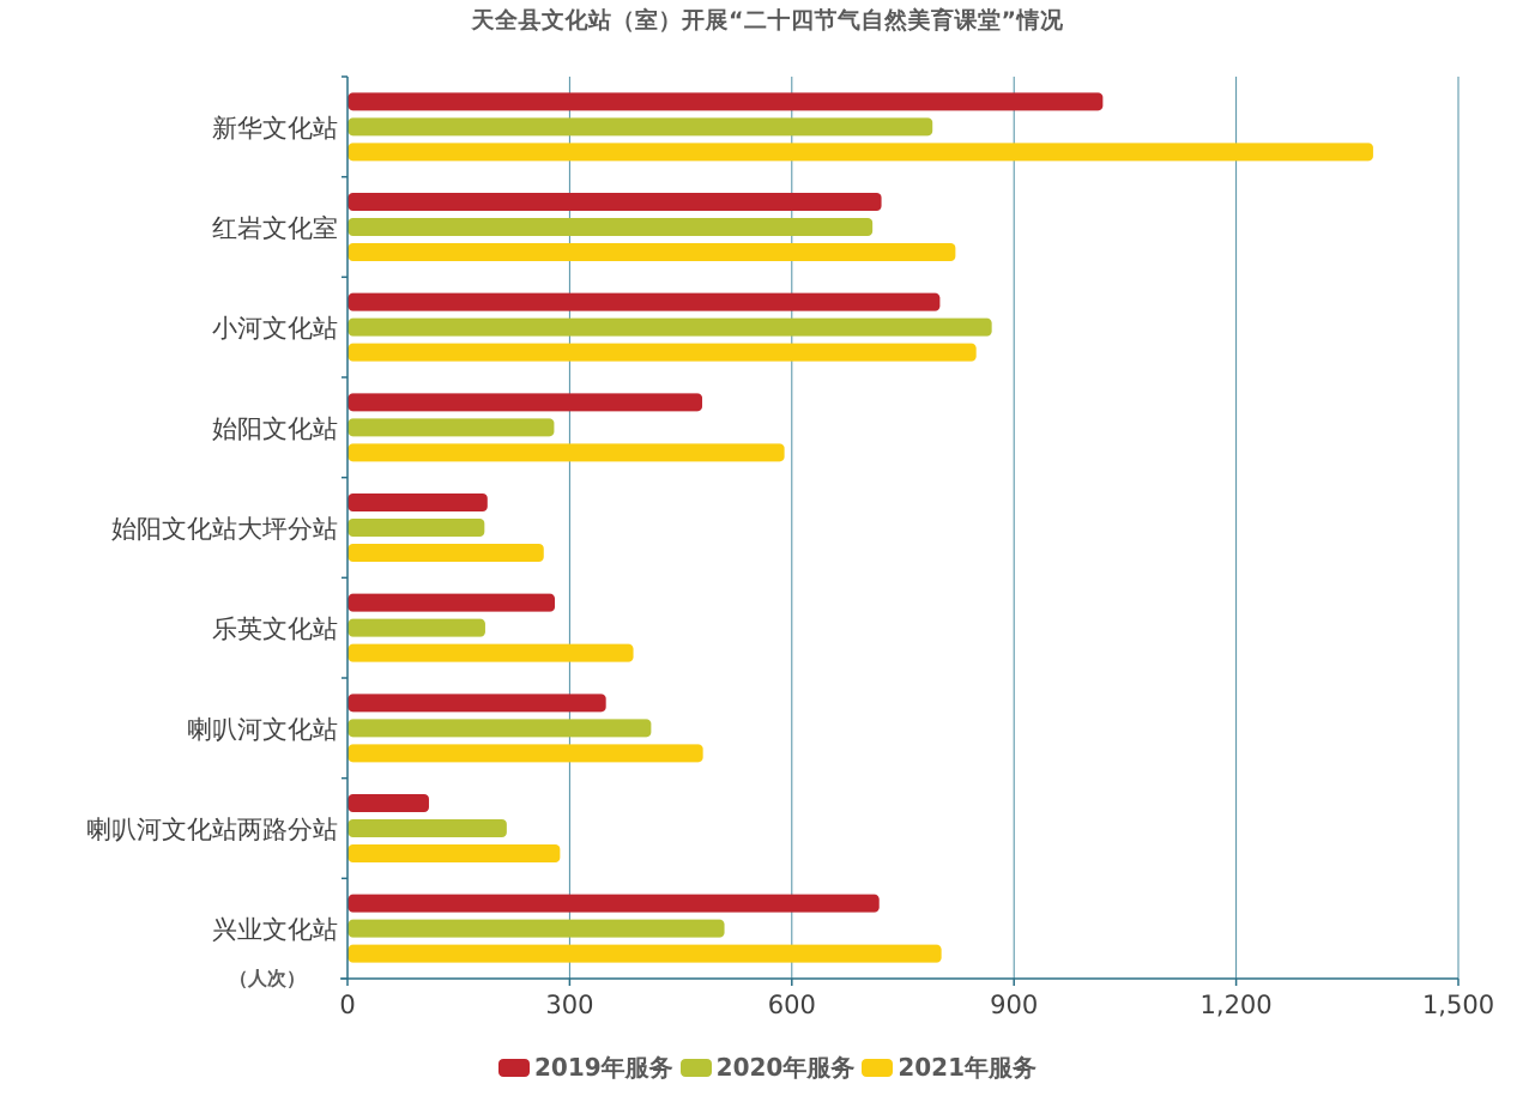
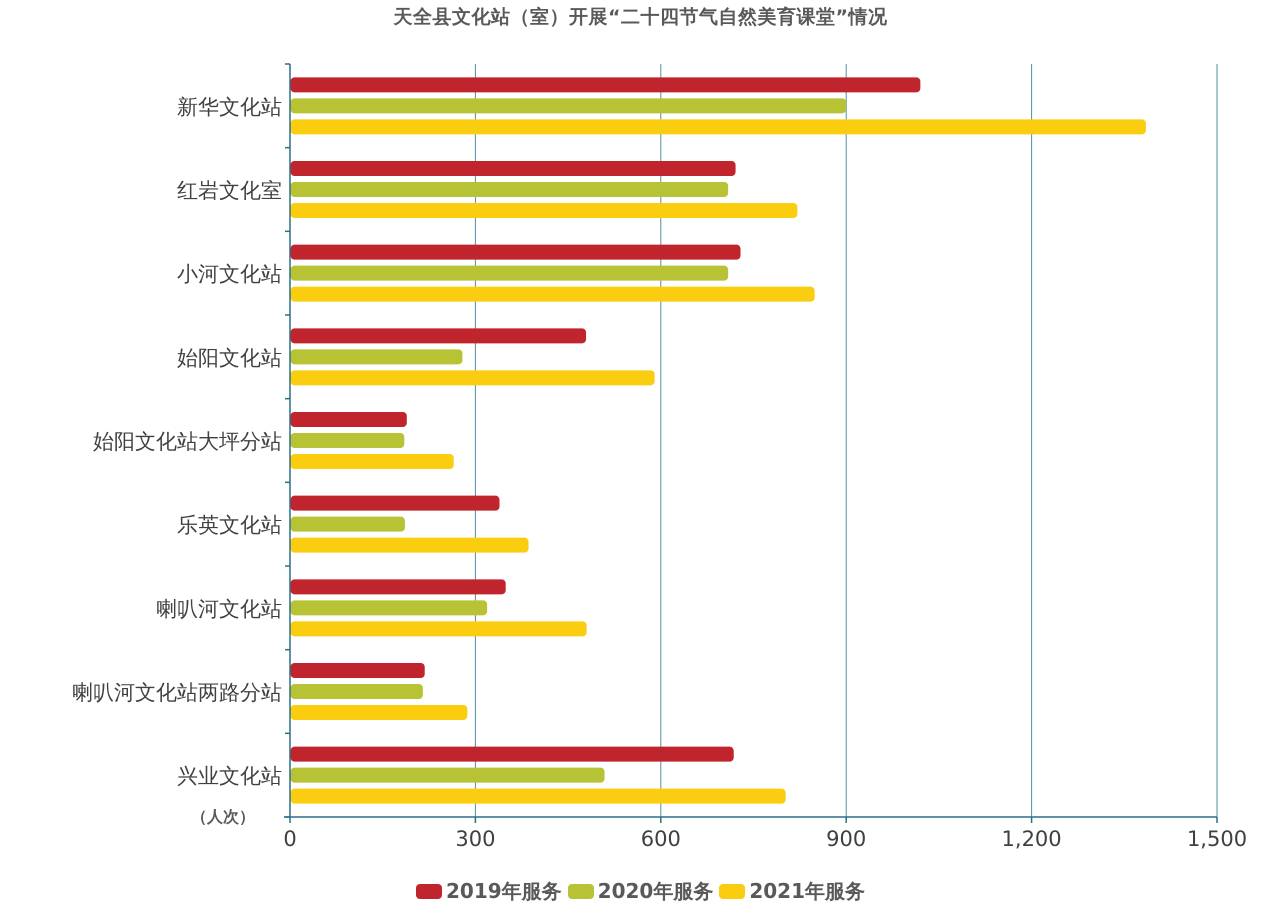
2020年服务/新华文化站: 790 -> 900
2019年服务/小河文化站: 800 -> 730
2020年服务/小河文化站: 870 -> 710
2019年服务/乐英文化站: 280 -> 340
2020年服务/喇叭河文化站: 410 -> 320
2019年服务/喇叭河文化站两路分站: 110 -> 220
